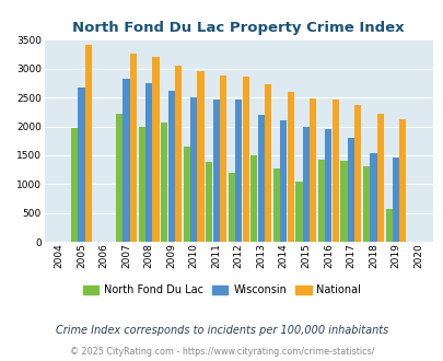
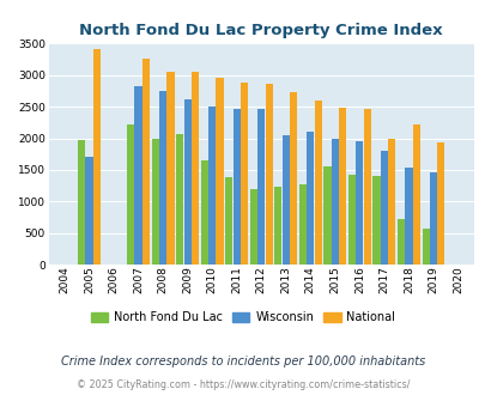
Wisconsin/2005: 2660 -> 1700
National/2008: 3200 -> 3060
North Fond Du Lac/2013: 1490 -> 1240
Wisconsin/2013: 2190 -> 2040
North Fond Du Lac/2015: 1050 -> 1560
National/2017: 2370 -> 2000
North Fond Du Lac/2018: 1300 -> 720
National/2019: 2120 -> 1940
